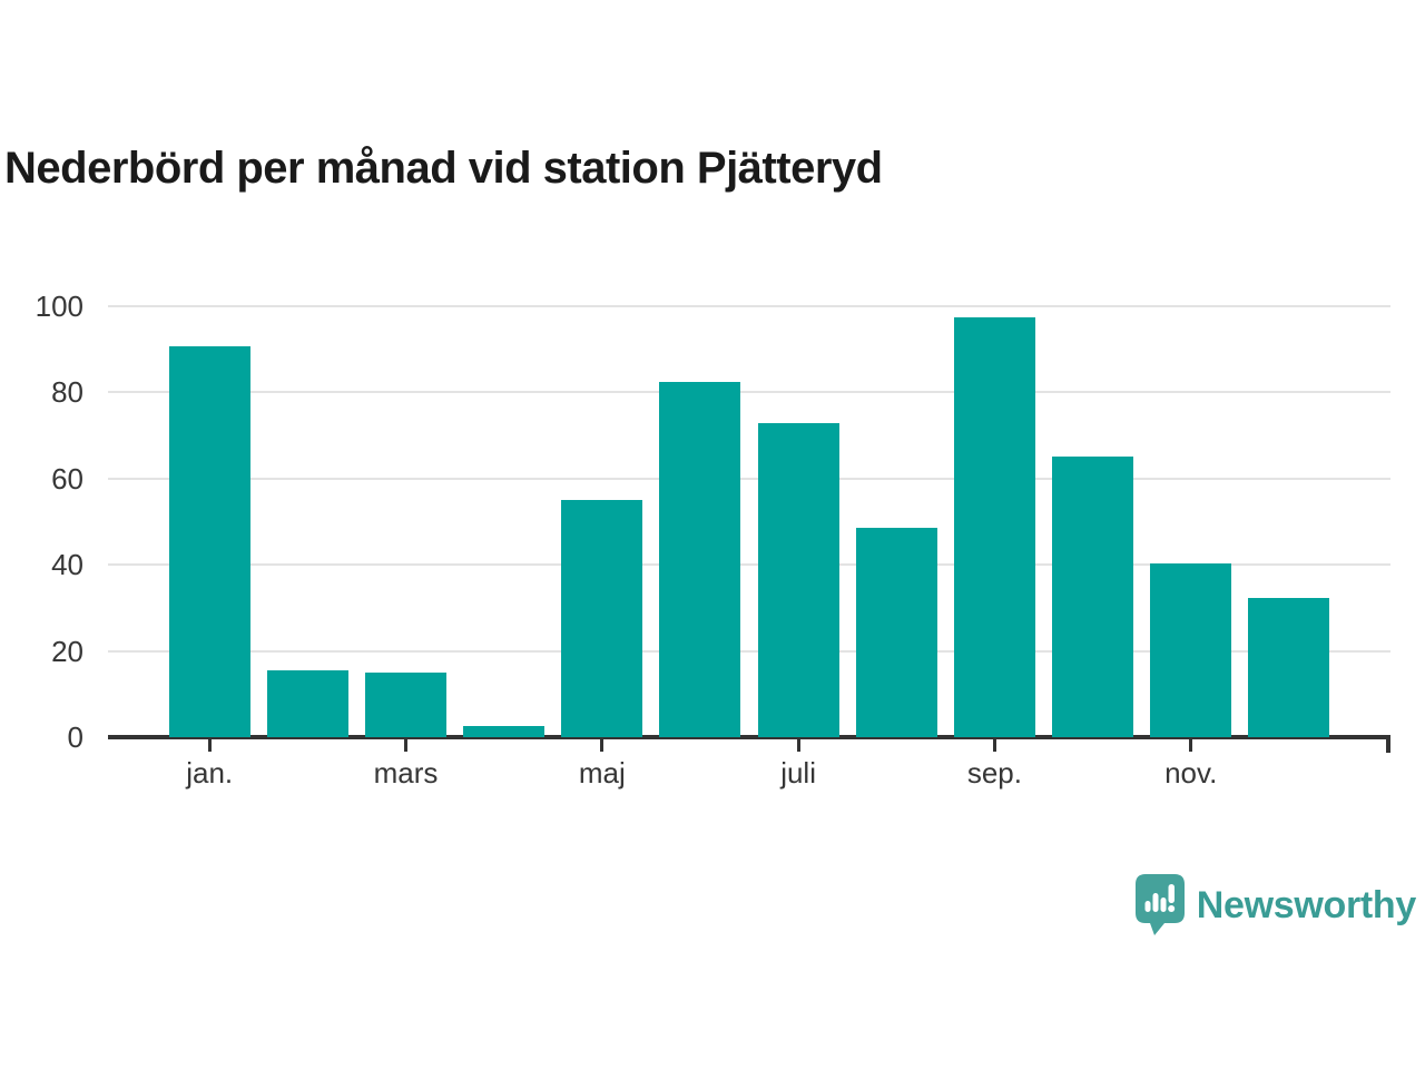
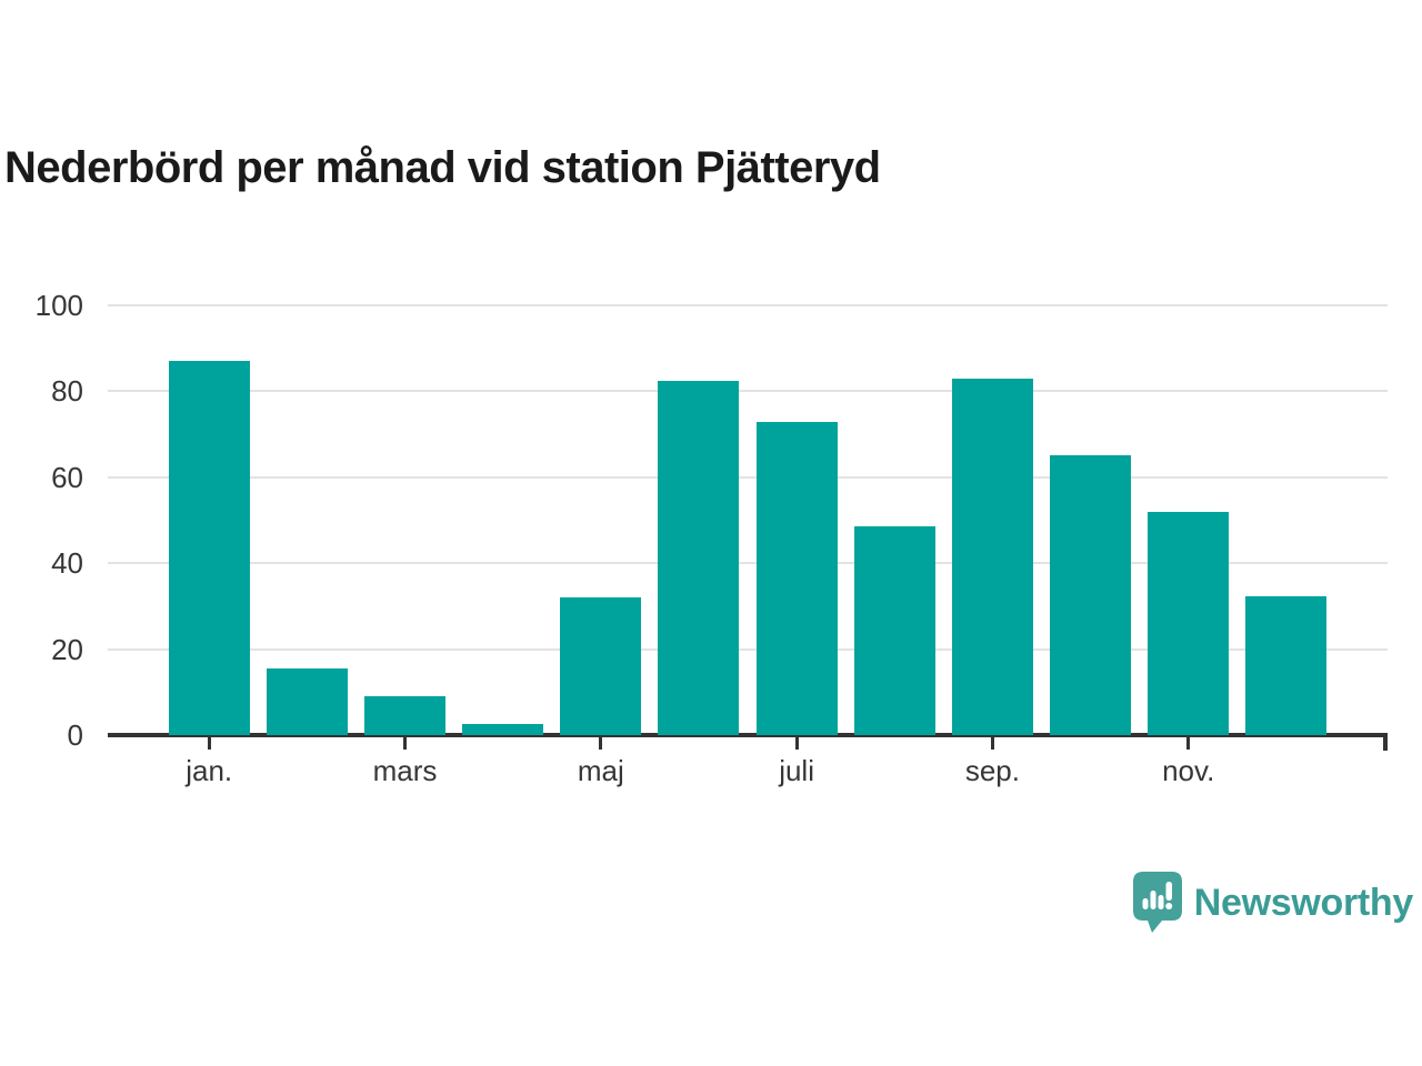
jan.: 91 -> 87
mars: 15 -> 9
maj: 55 -> 32
sep.: 97 -> 83
nov.: 40 -> 52
